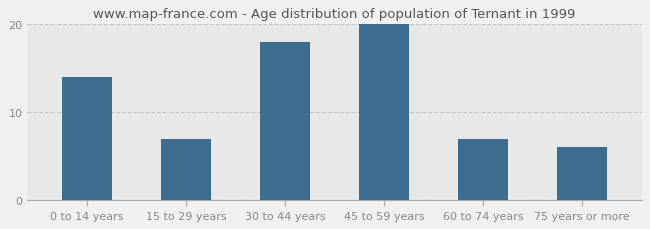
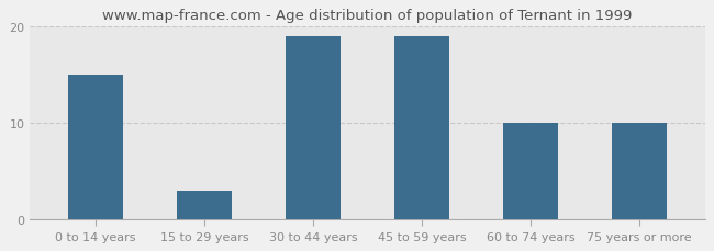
0 to 14 years: 14 -> 15
15 to 29 years: 7 -> 3
30 to 44 years: 18 -> 19
45 to 59 years: 20 -> 19
60 to 74 years: 7 -> 10
75 years or more: 6 -> 10
